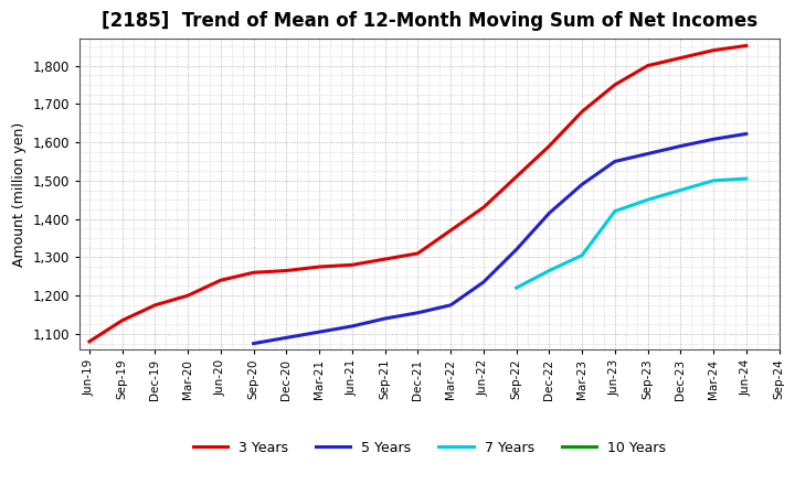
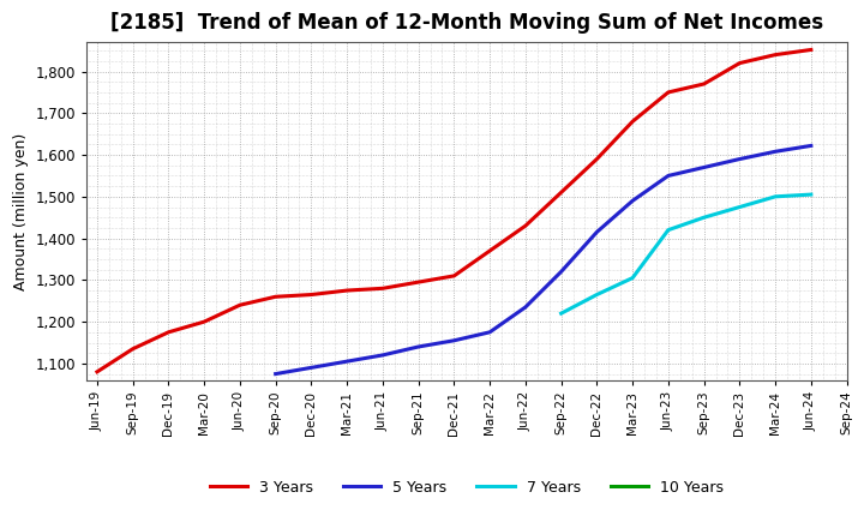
3 Years/Sep-23: 1,800 -> 1,770
